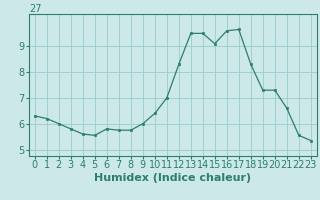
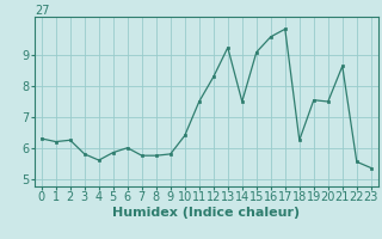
2: 6.00 -> 6.25
5: 5.55 -> 5.85
6: 5.80 -> 6.00
9: 6.00 -> 5.80
11: 7.00 -> 7.50
13: 9.50 -> 9.25
14: 9.50 -> 7.50
17: 9.65 -> 9.85
18: 8.30 -> 6.25
19: 7.30 -> 7.55
20: 7.30 -> 7.50
21: 6.60 -> 8.65
